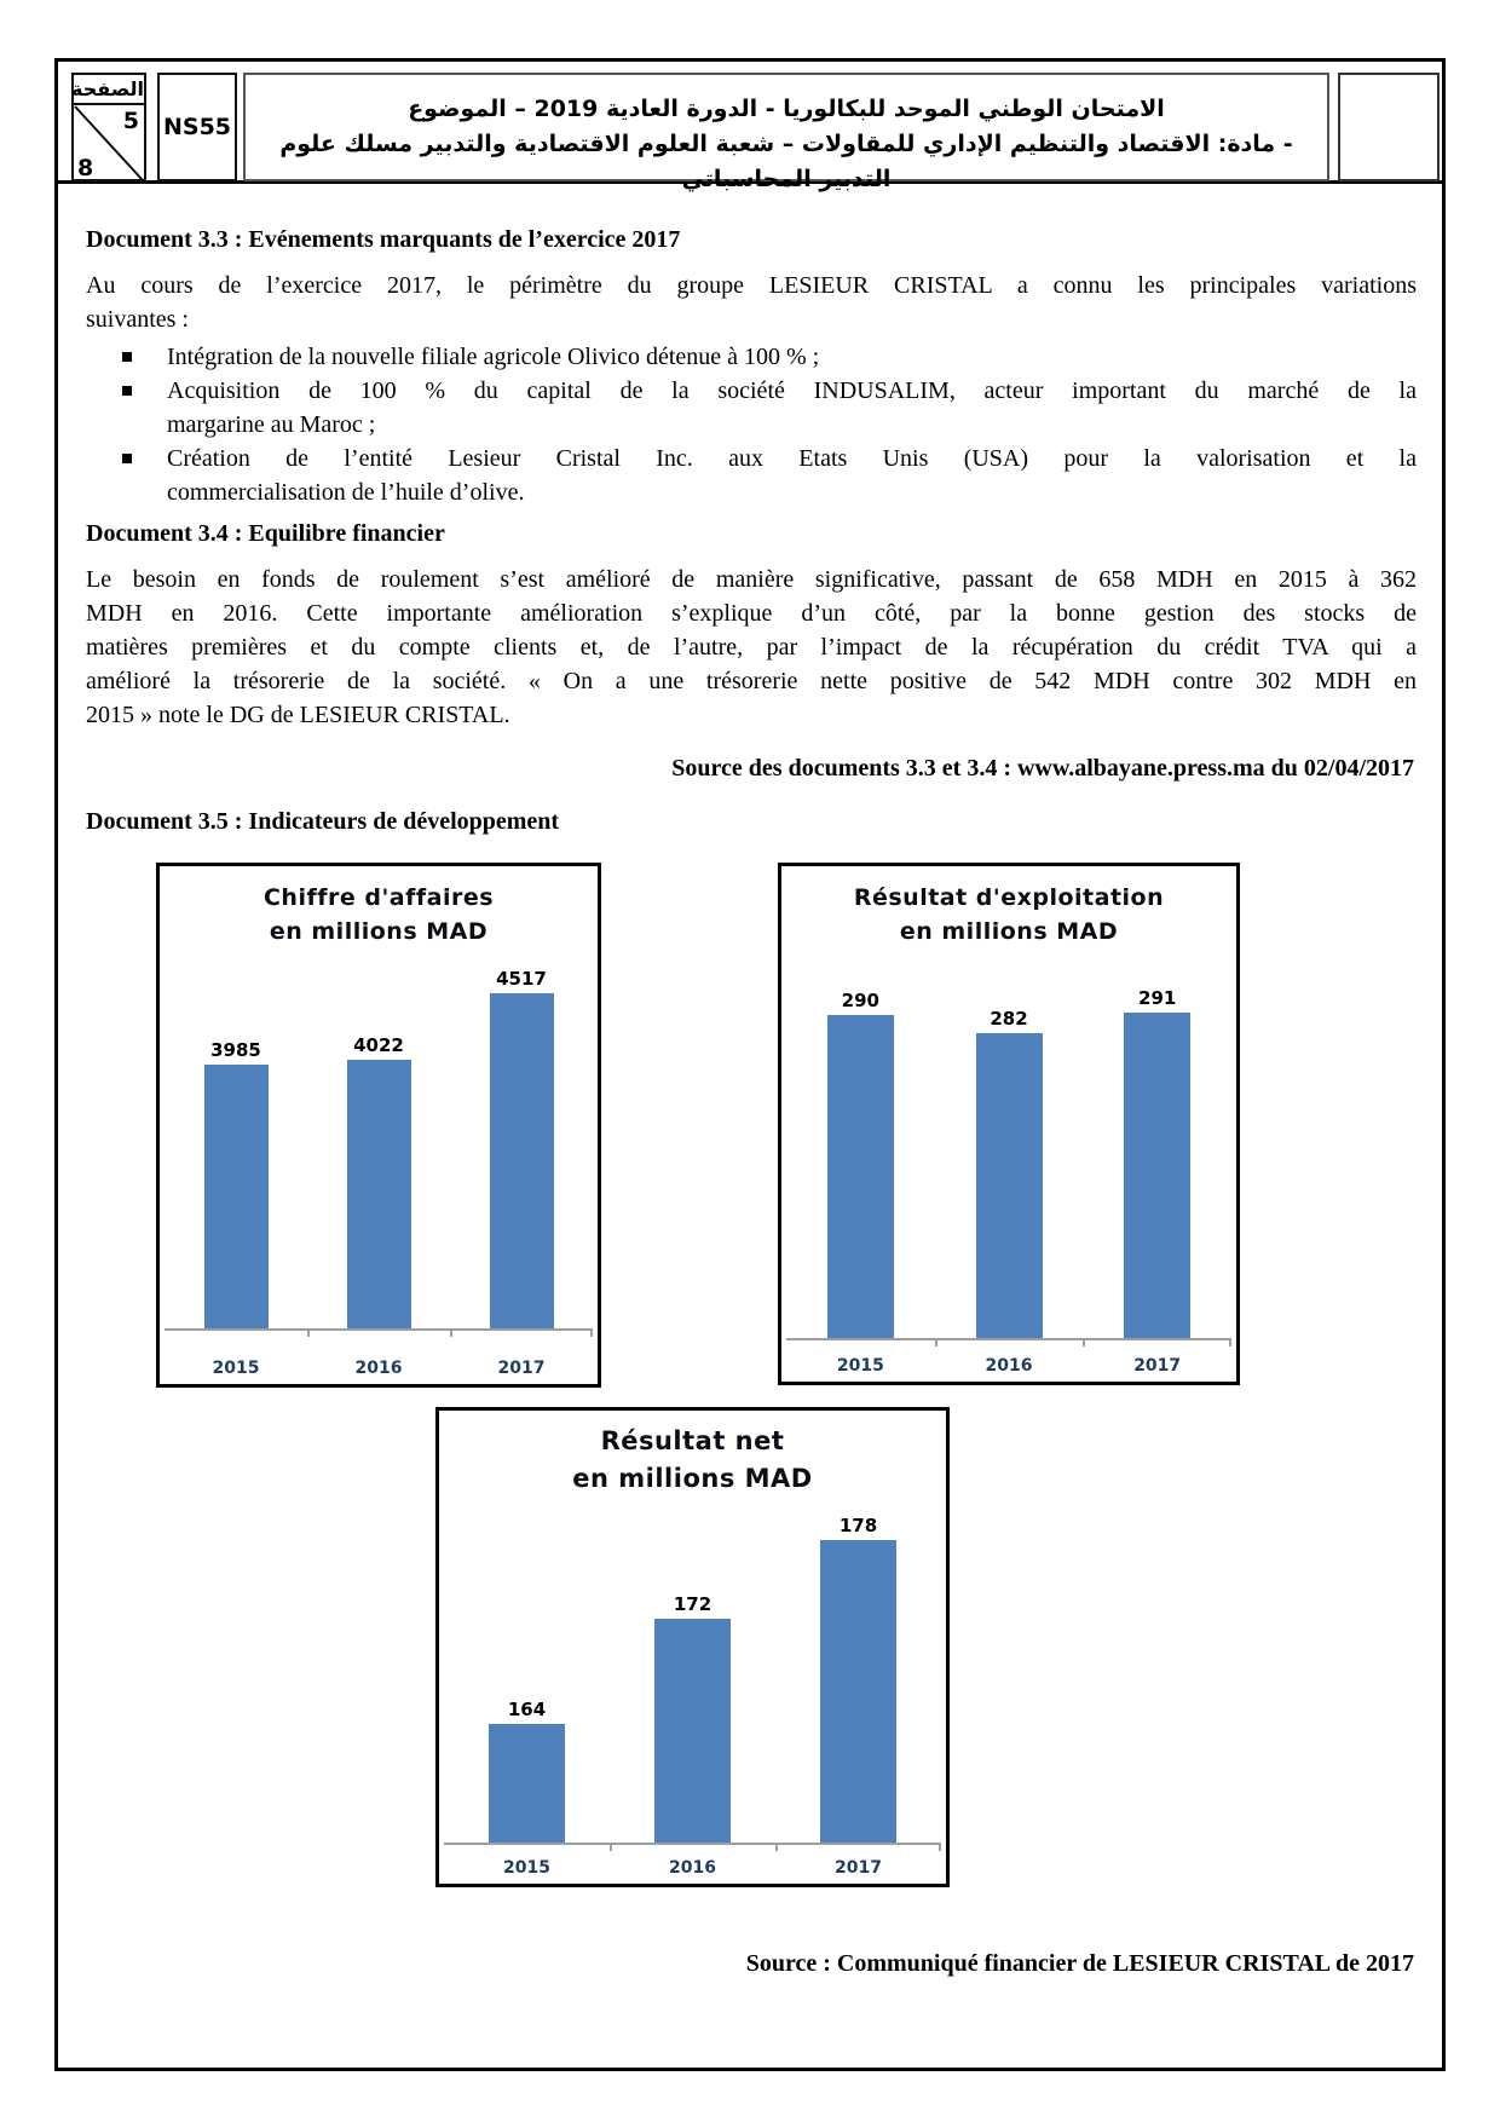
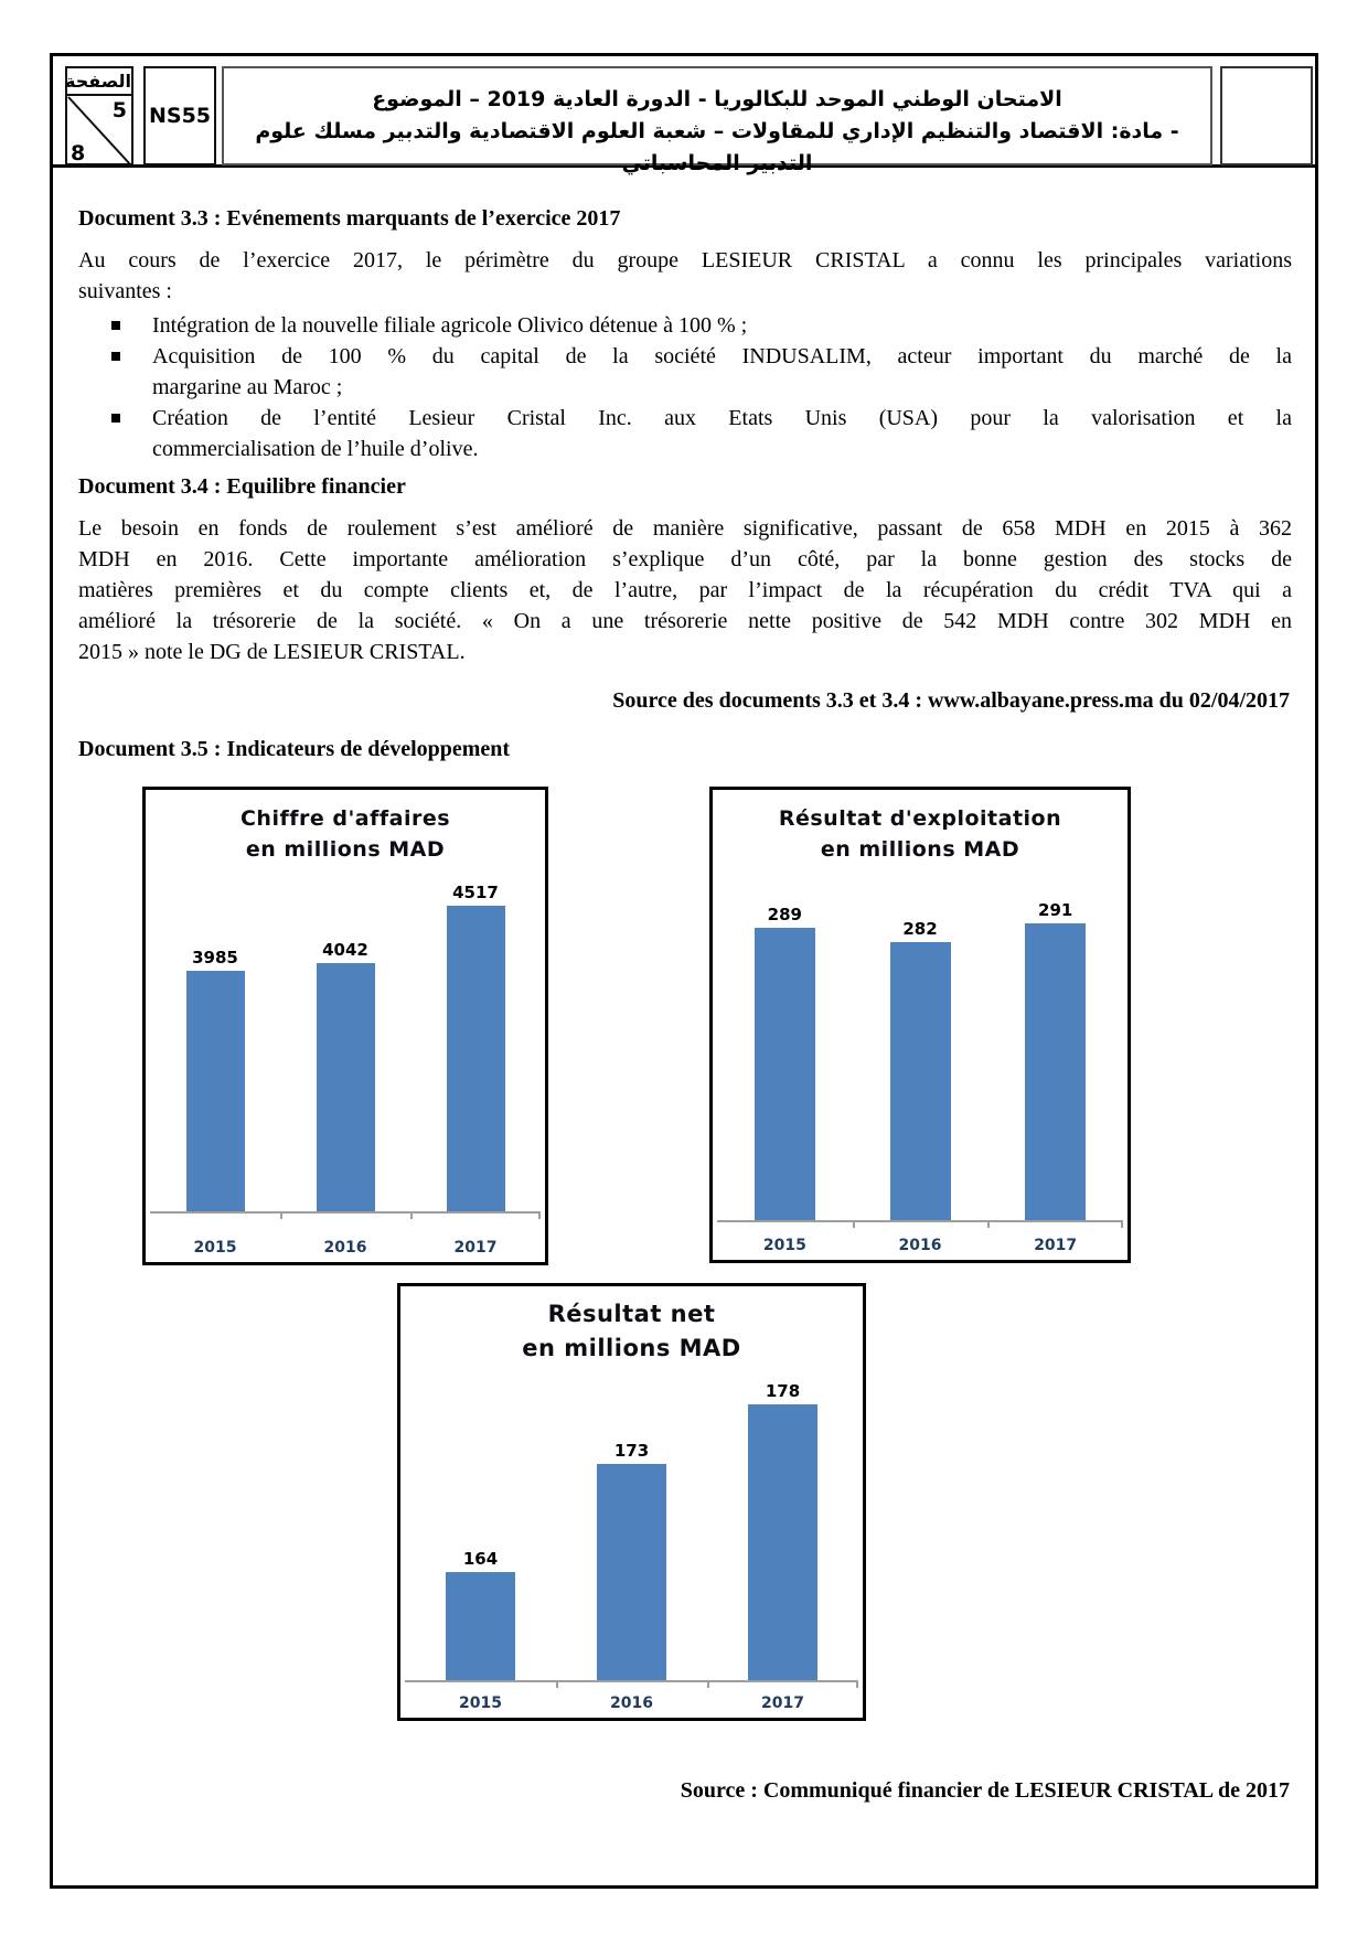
Chiffre d'affaires/2016: 4022 -> 4042
Résultat d'exploitation/2015: 290 -> 289
Résultat net/2016: 172 -> 173
